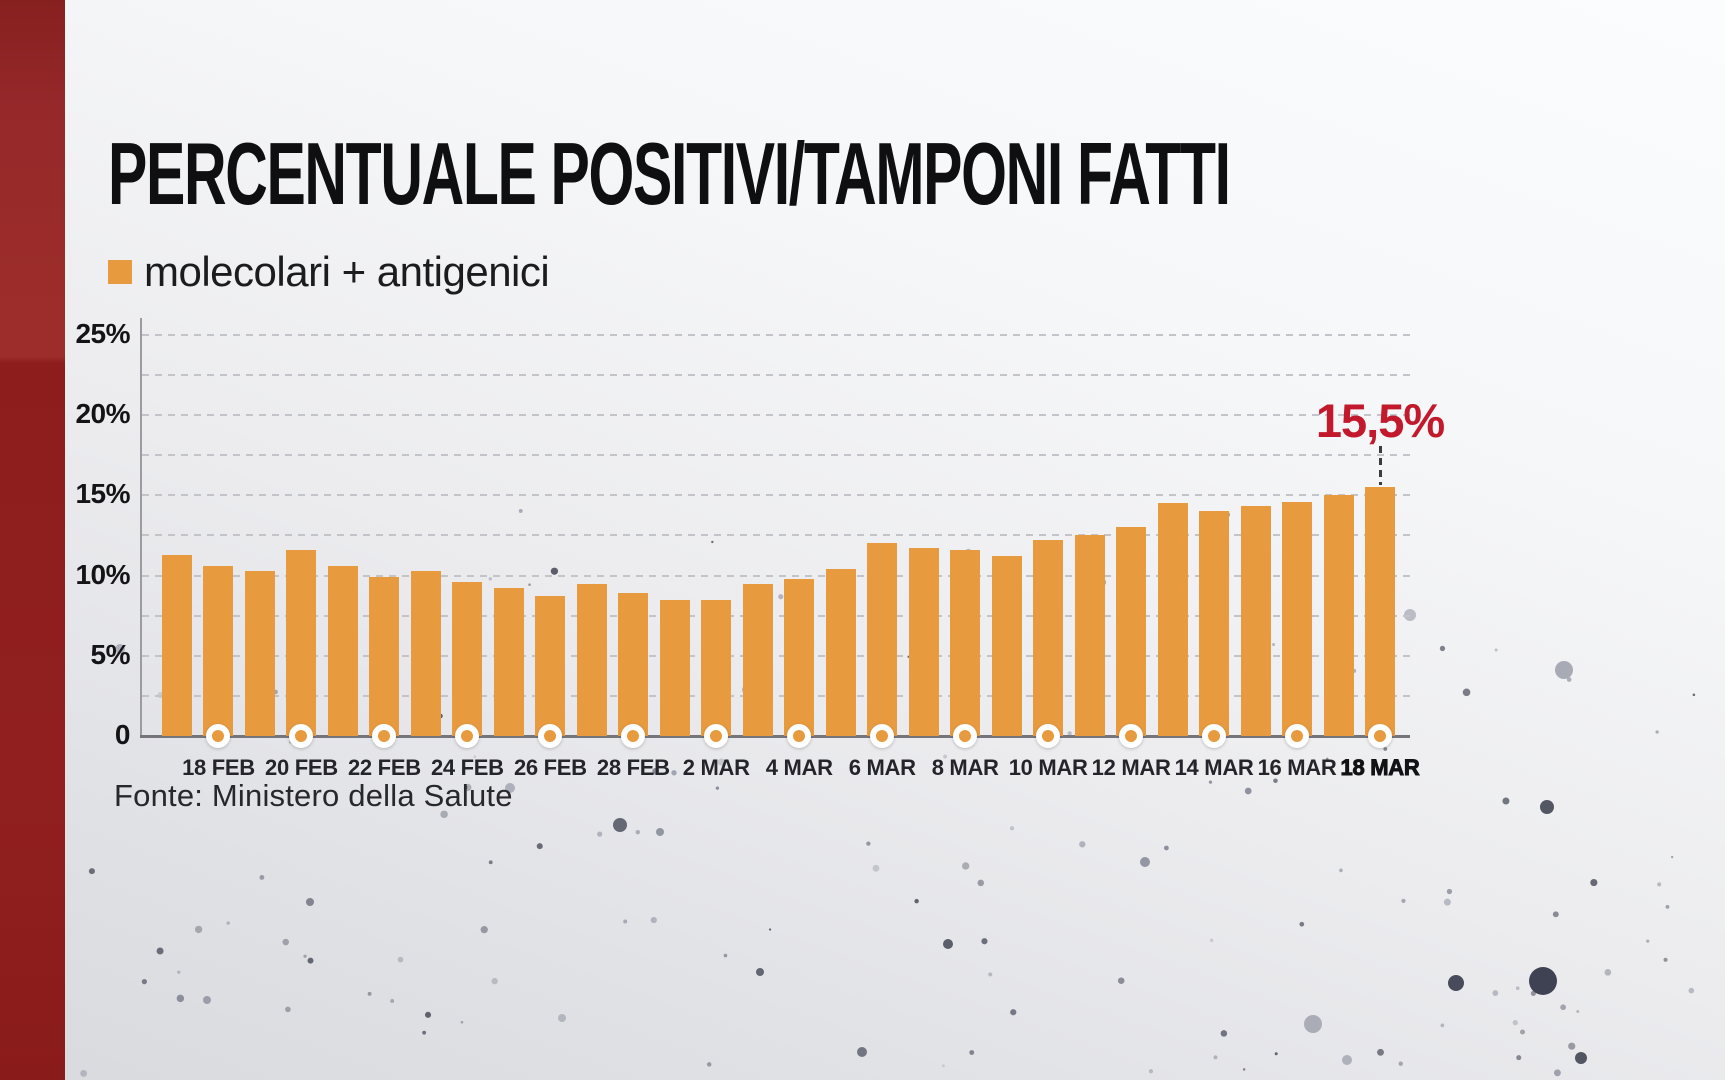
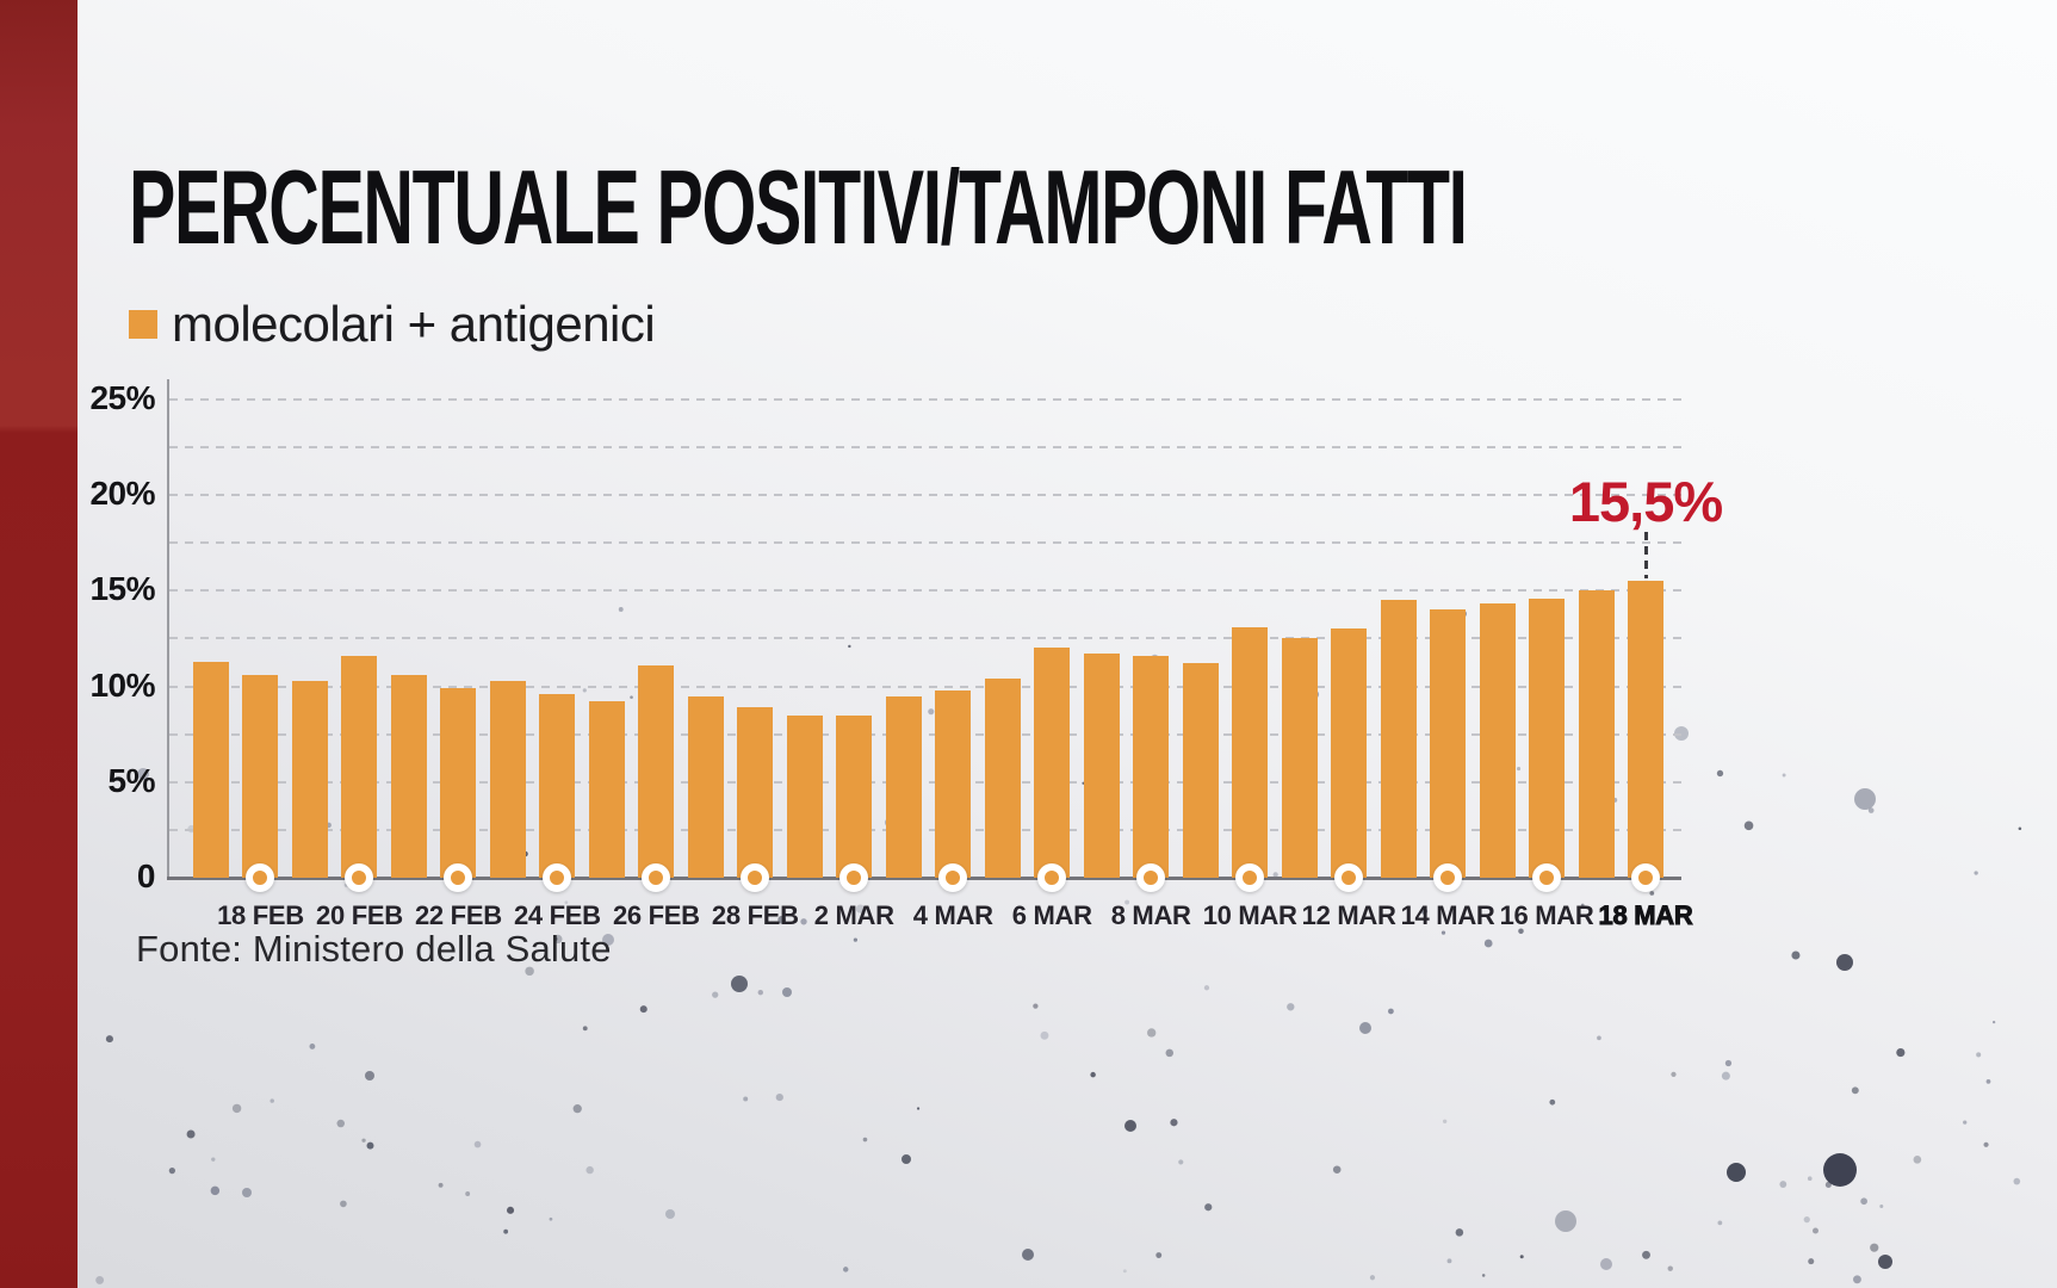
26 FEB: 8.7% -> 11.1%
10 MAR: 12.2% -> 13.1%
